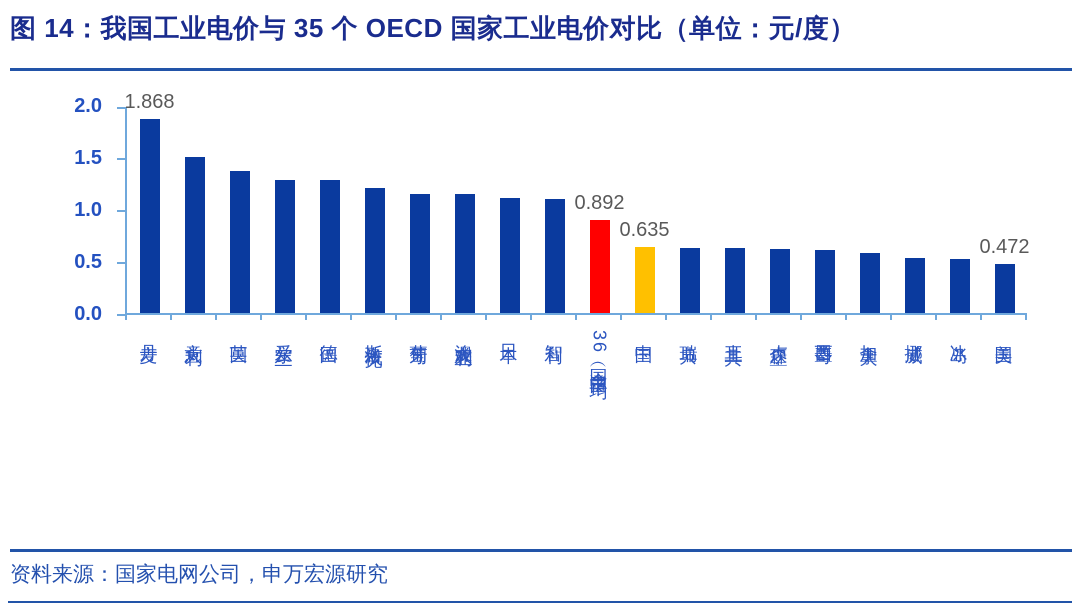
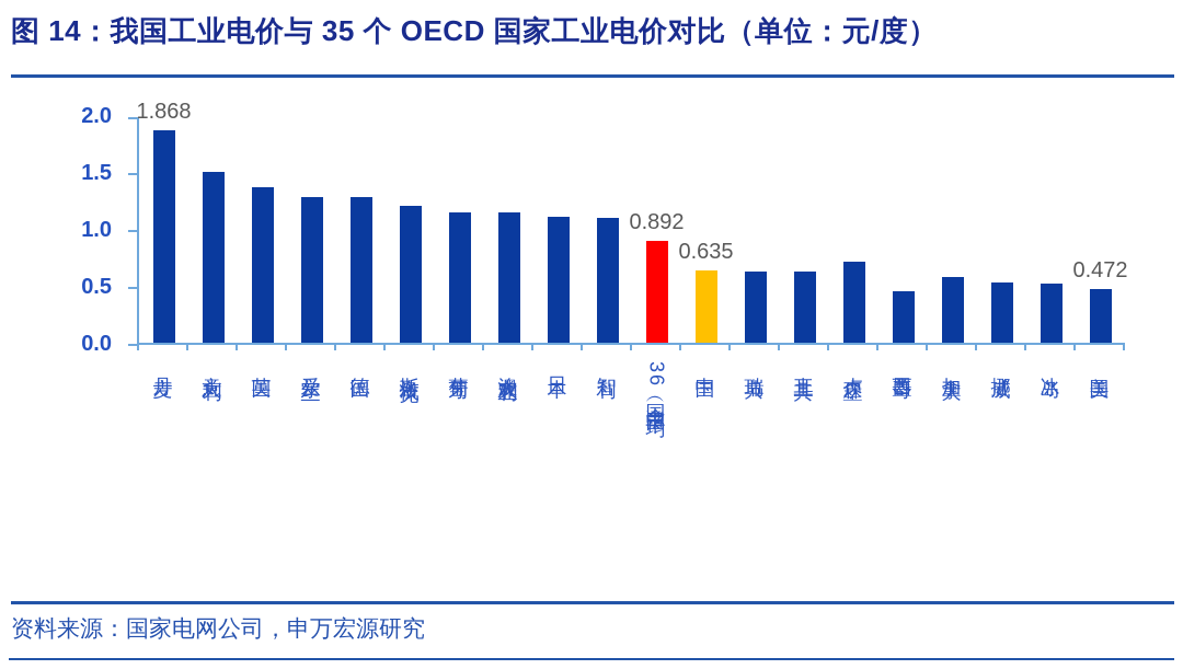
卢森堡: 0.62 -> 0.71
墨西哥: 0.61 -> 0.45
